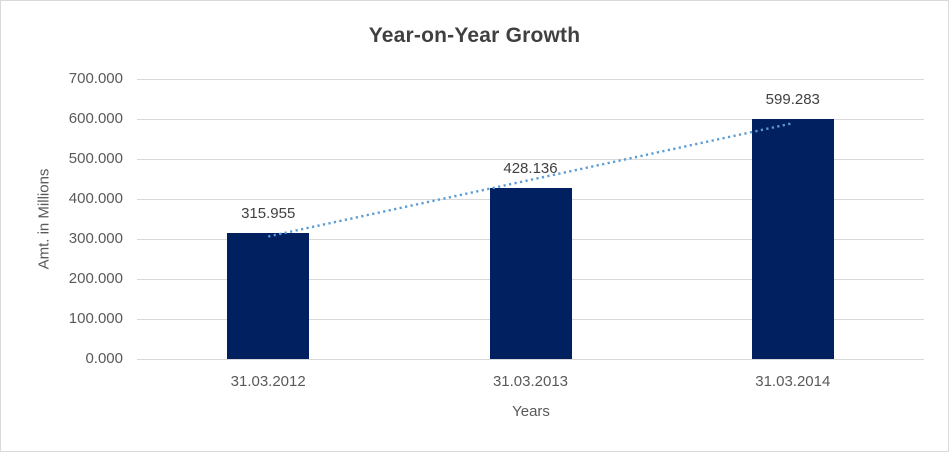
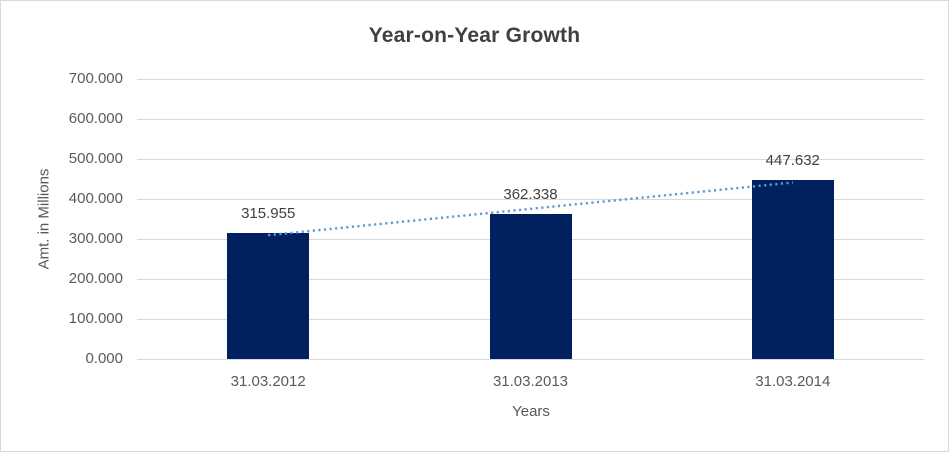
31.03.2013: 428.136 -> 362.338
31.03.2014: 599.283 -> 447.632
